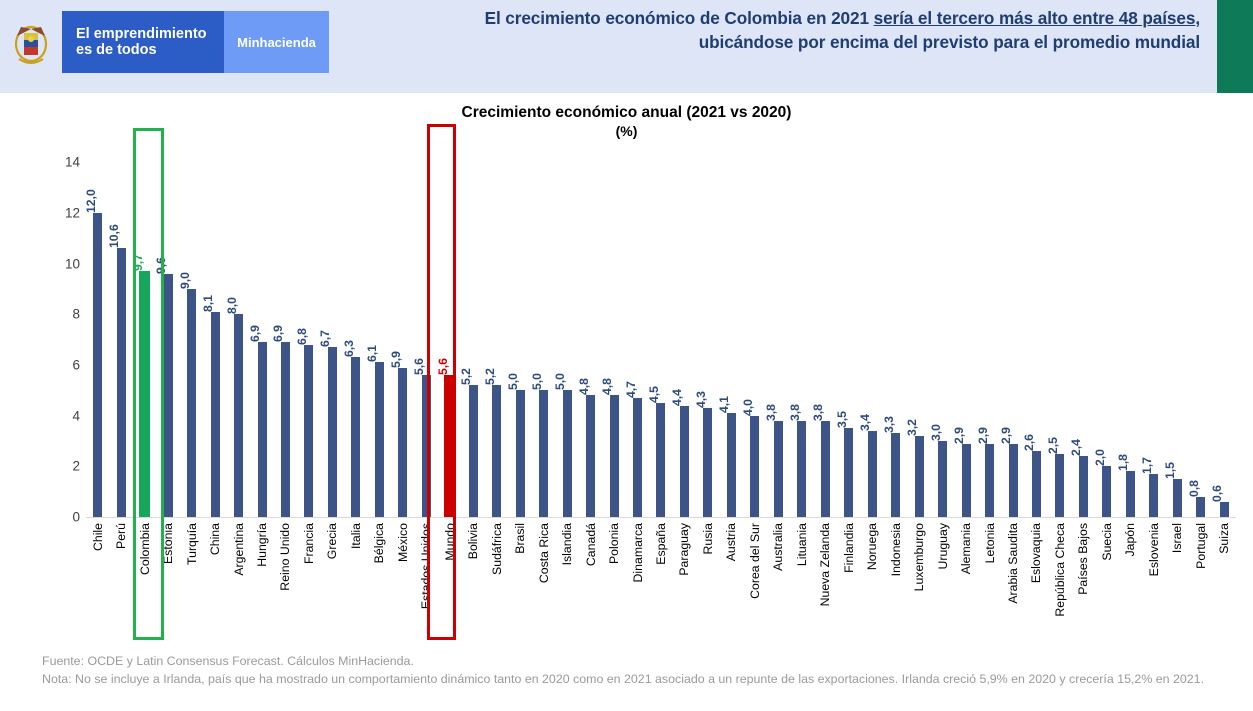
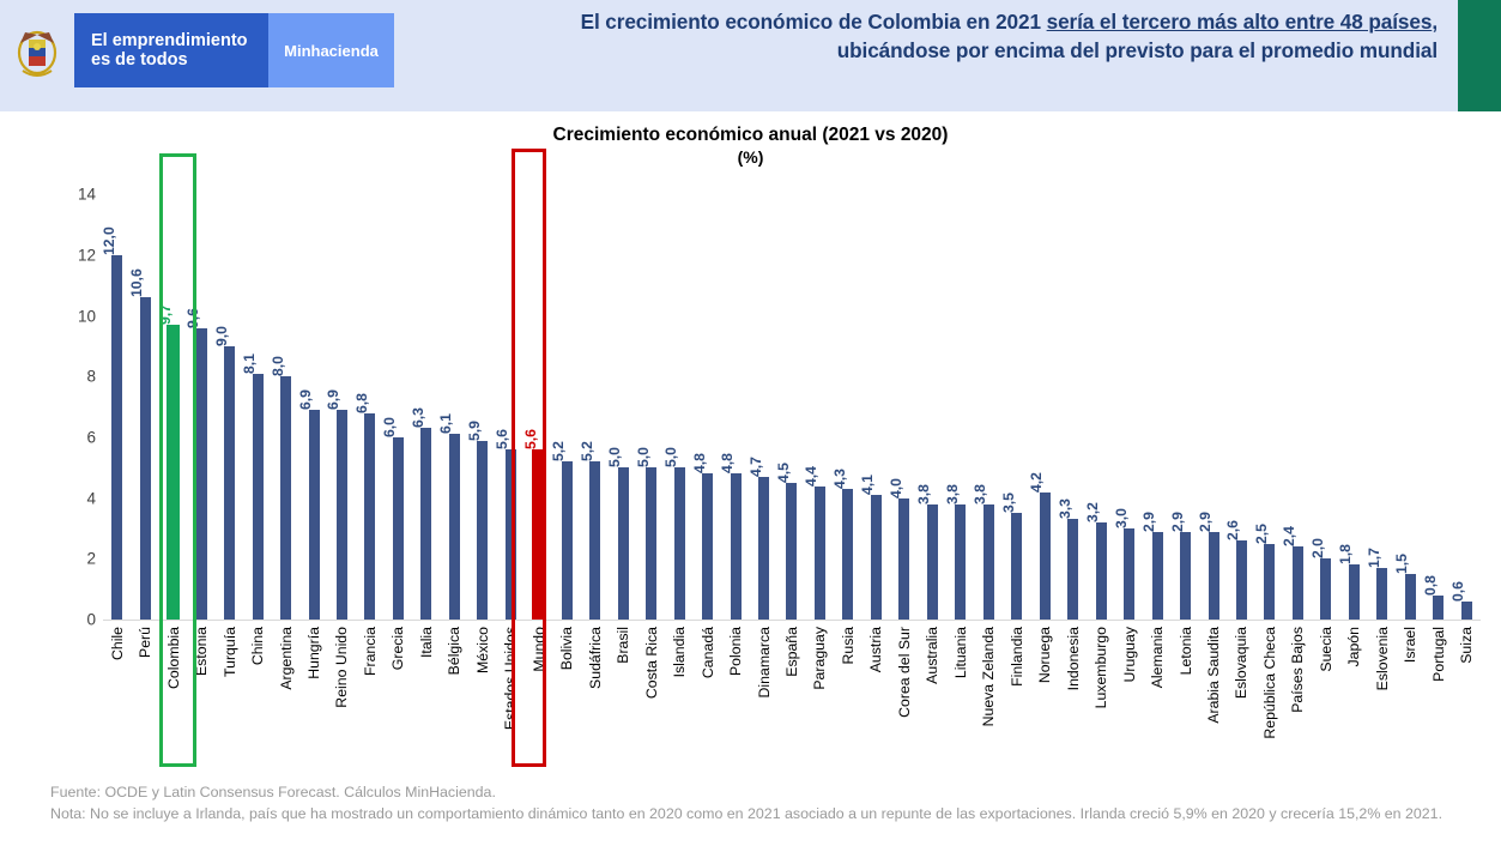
Grecia: 6,7 -> 6,0
Noruega: 3,4 -> 4,2
